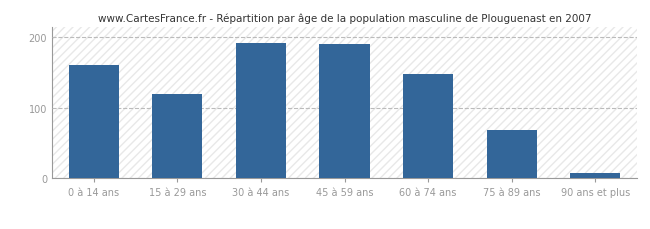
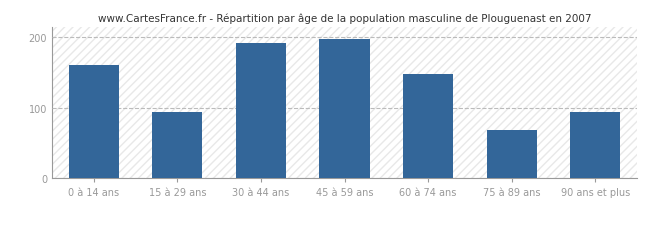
15 à 29 ans: 120 -> 94
45 à 59 ans: 190 -> 198
90 ans et plus: 8 -> 94
